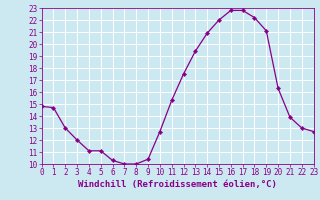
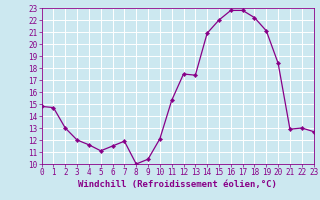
4: 11.1 -> 11.6
6: 10.3 -> 11.5
7: 10.0 -> 11.9
10: 12.7 -> 12.1
13: 19.4 -> 17.4
20: 16.3 -> 18.4
21: 13.9 -> 12.9
